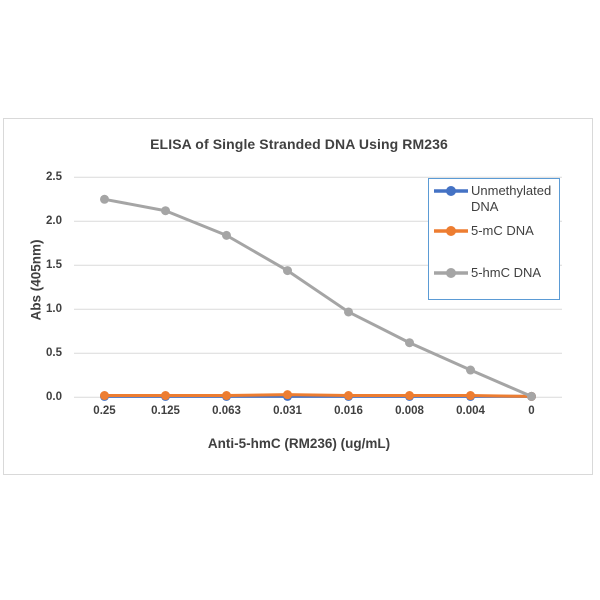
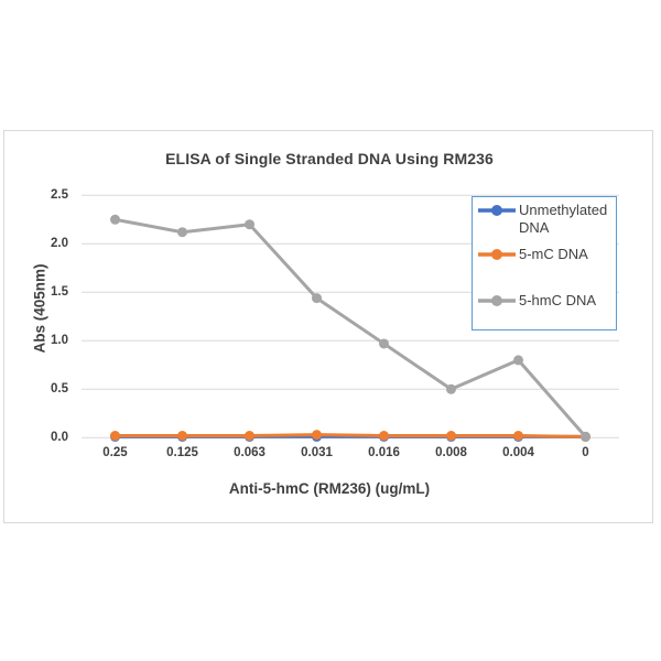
5-hmC DNA/0.063: 1.8 -> 2.2
5-hmC DNA/0.008: 0.6 -> 0.5
5-hmC DNA/0.004: 0.3 -> 0.8
